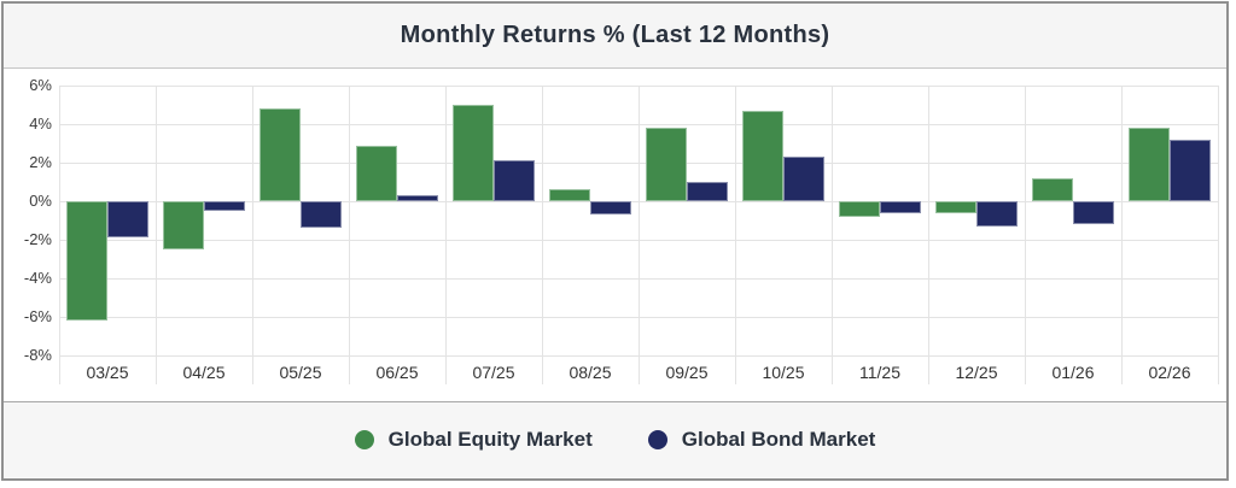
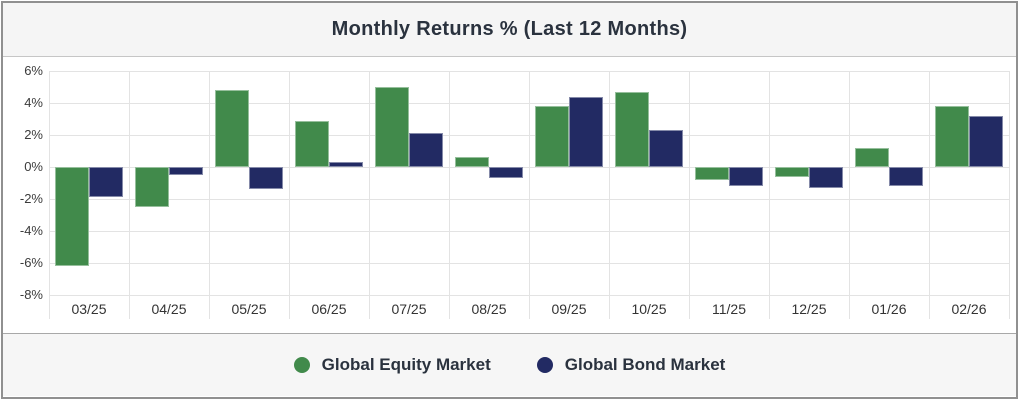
Global Bond Market/09/25: 1.0% -> 4.4%
Global Bond Market/11/25: -0.6% -> -1.2%
